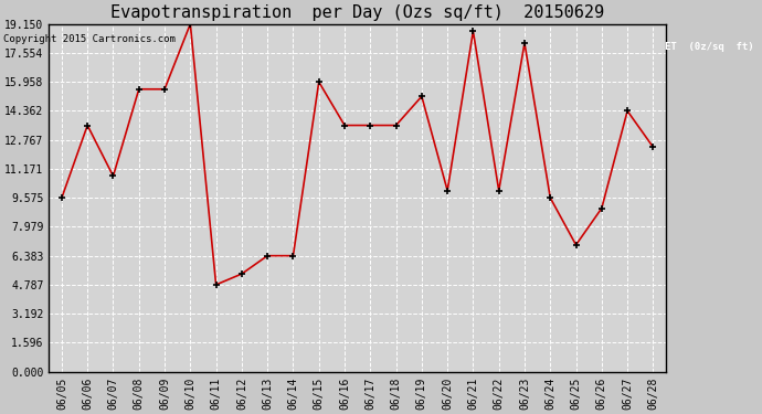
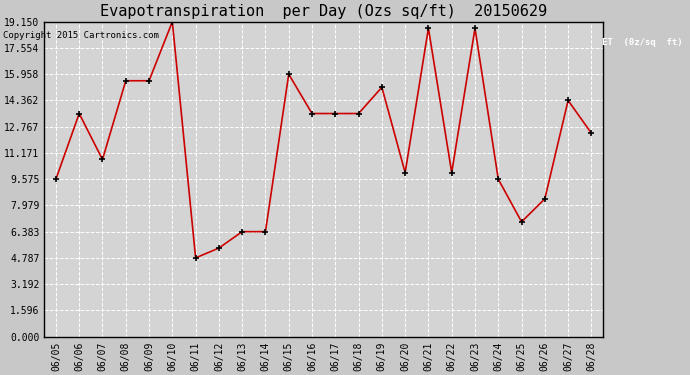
06/23: 18.1 -> 18.8
06/26: 9.0 -> 8.4
